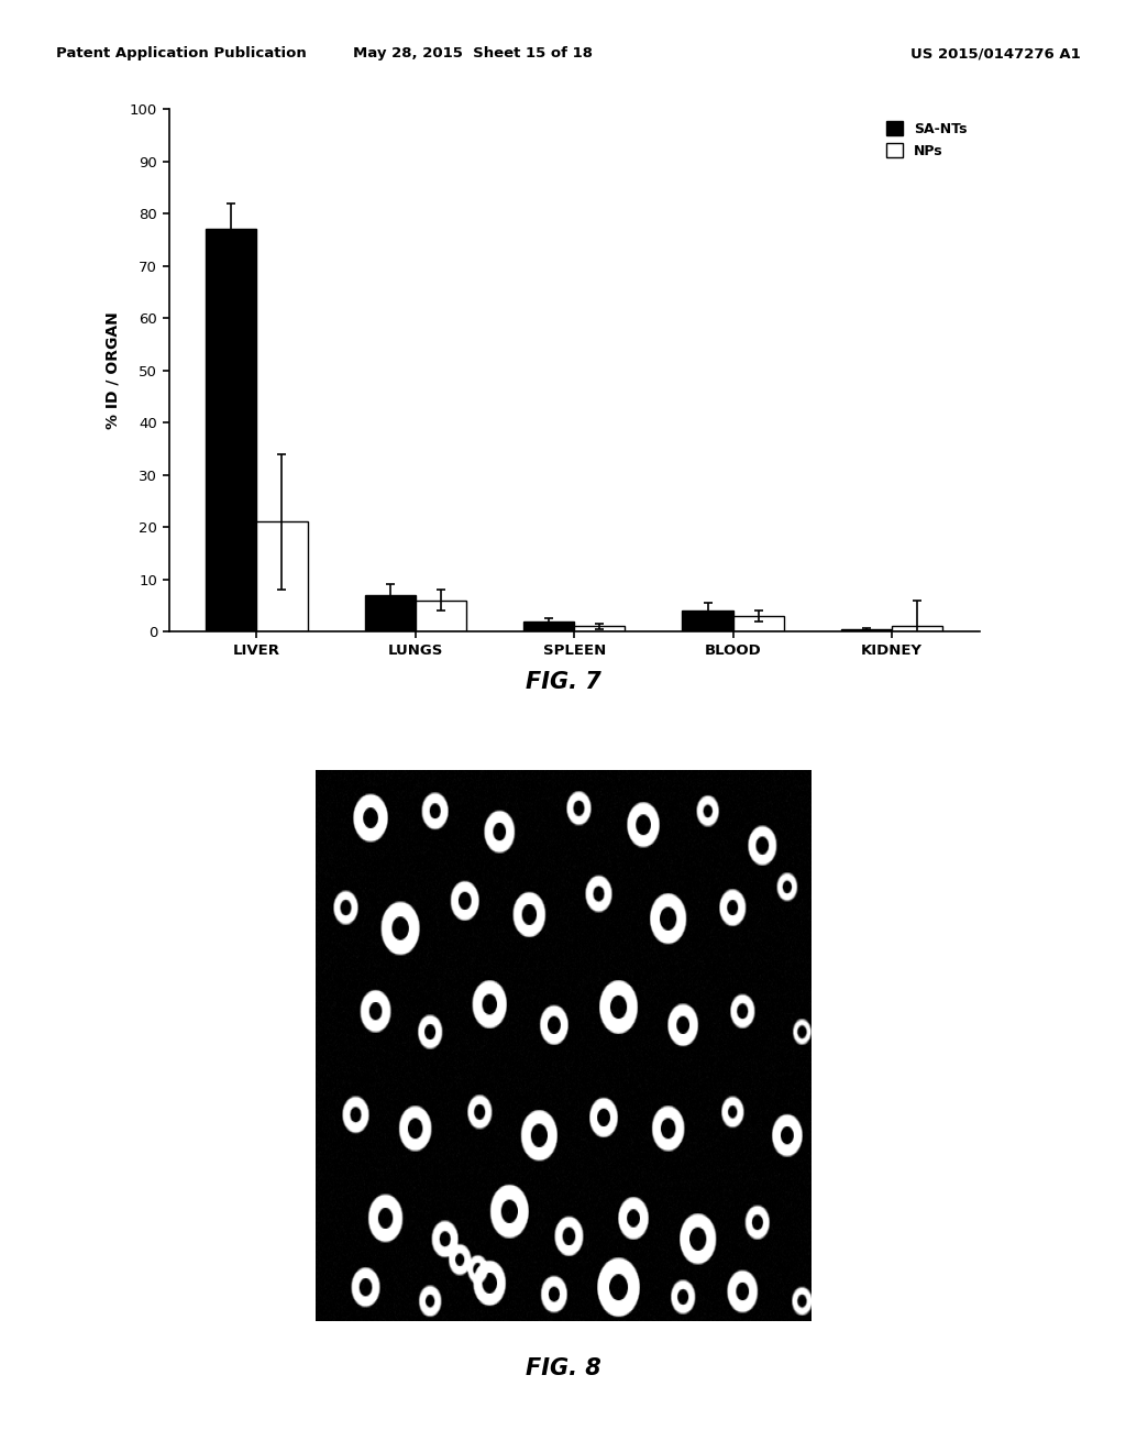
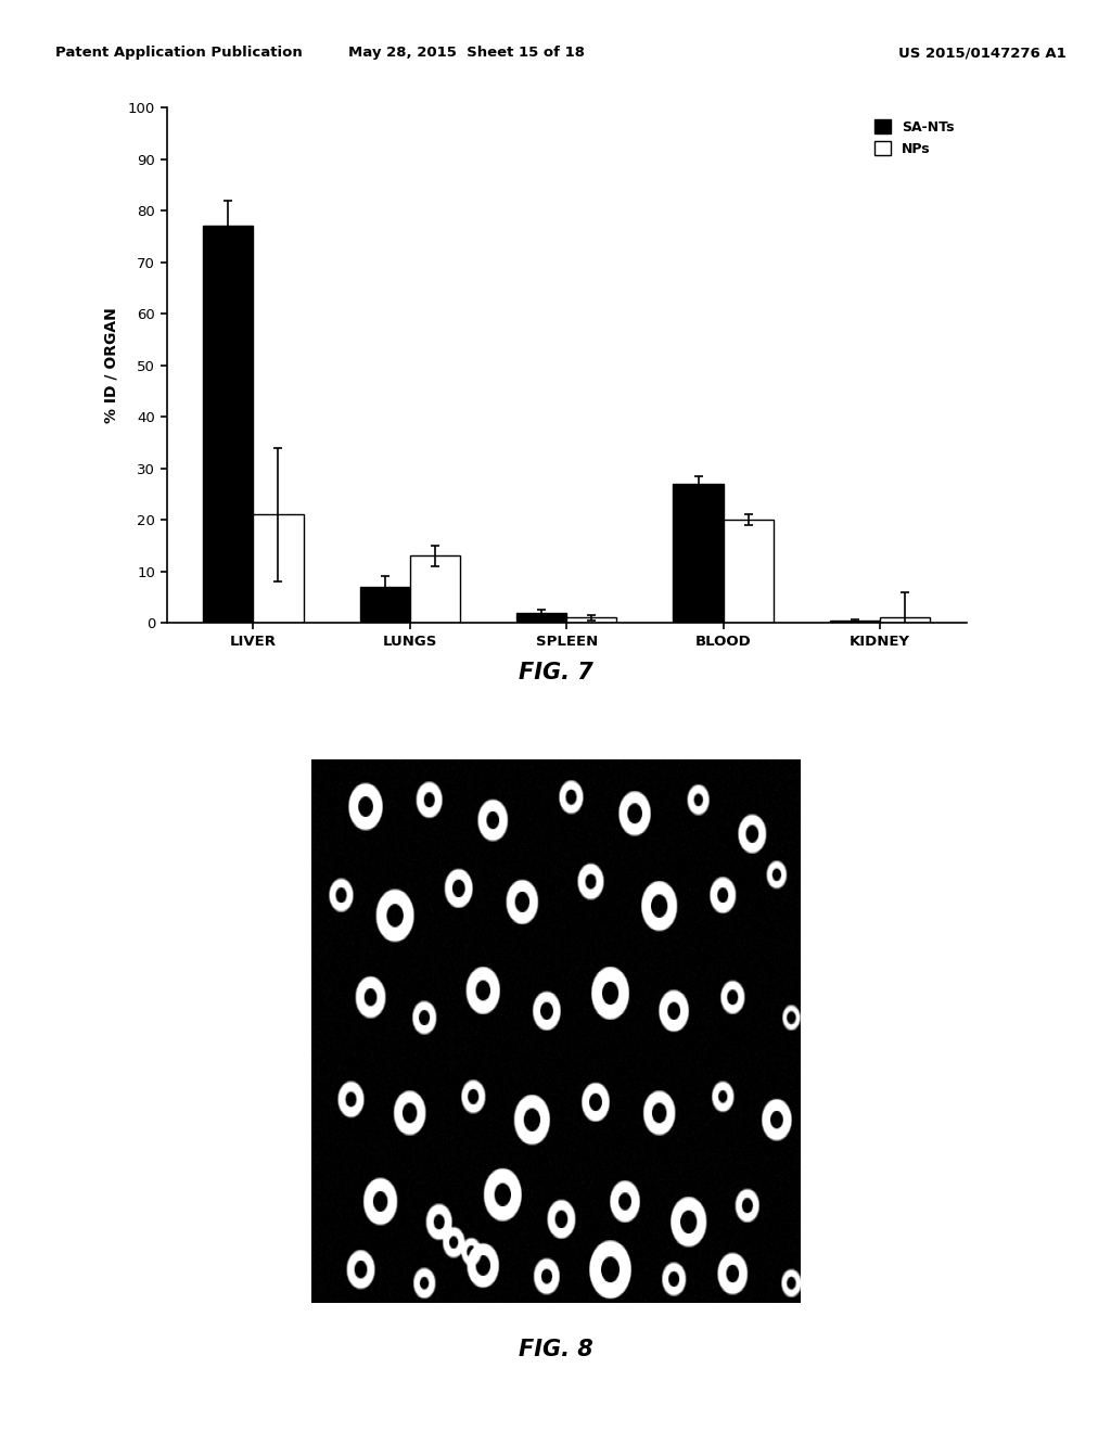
NPs/LUNGS: 6 -> 13
SA-NTs/BLOOD: 4.0 -> 27.0
NPs/BLOOD: 3 -> 20
